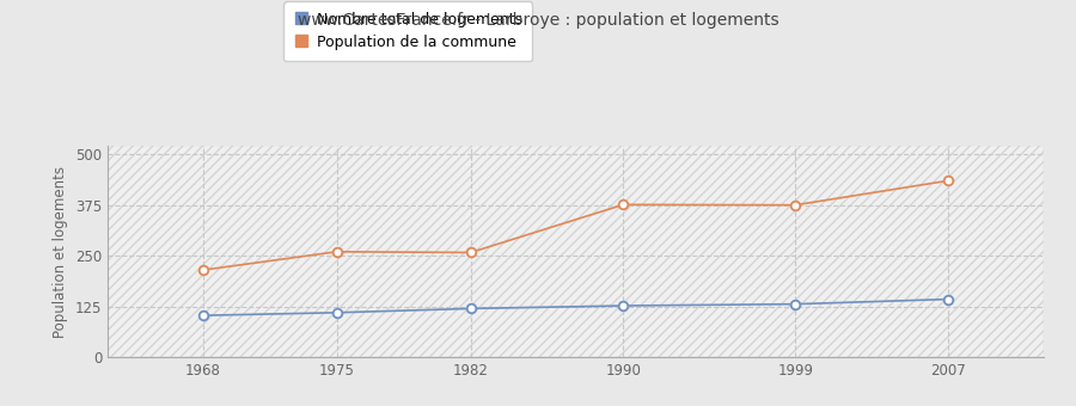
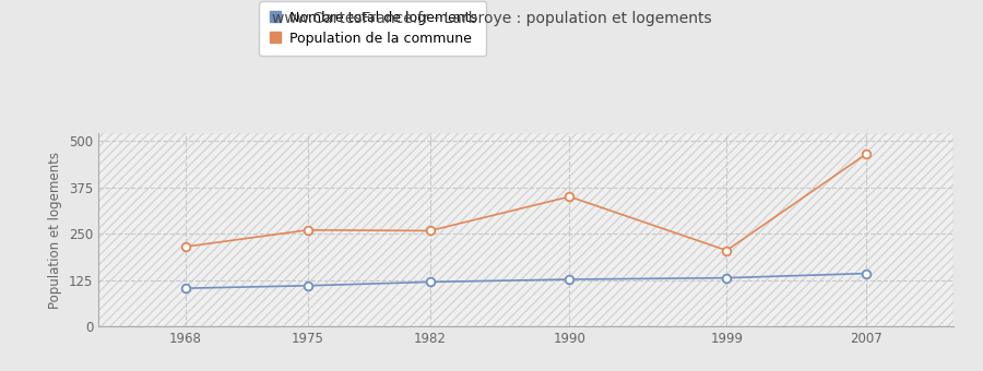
Population de la commune/1990: 376 -> 350
Population de la commune/1999: 375 -> 205
Population de la commune/2007: 435 -> 465
